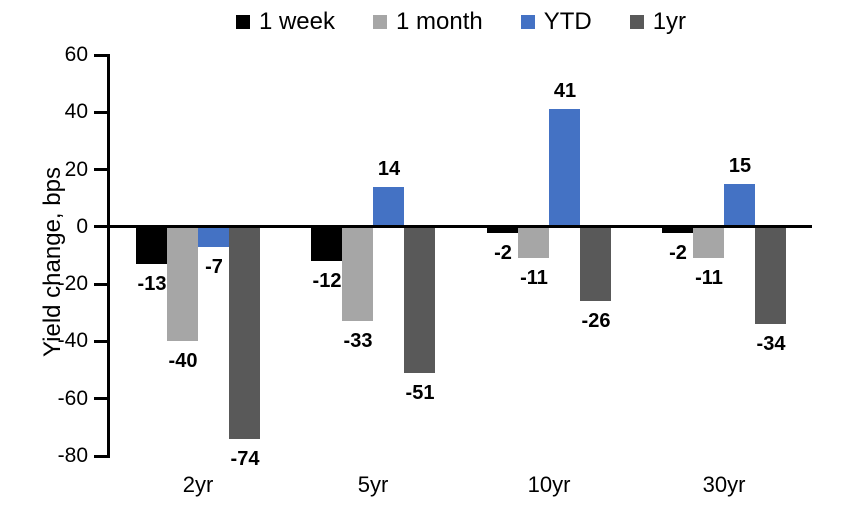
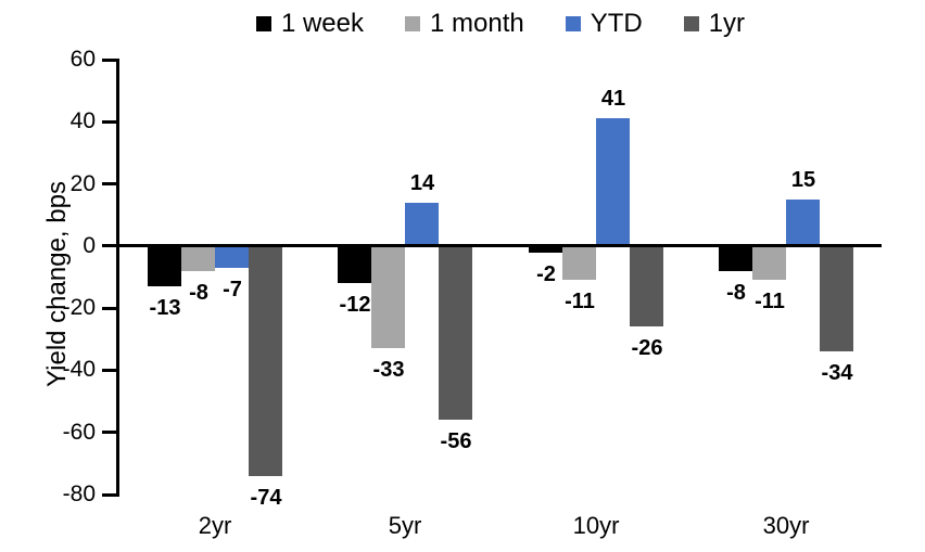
1 month/2yr: -40 -> -8
1yr/5yr: -51 -> -56
1 week/30yr: -2 -> -8
